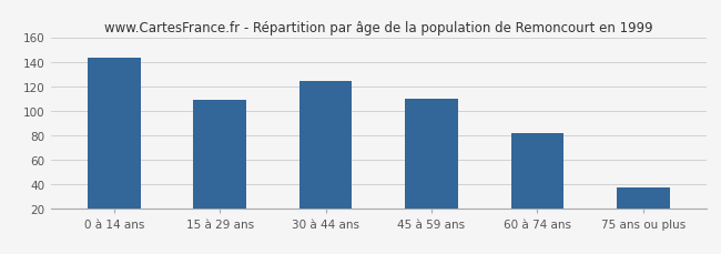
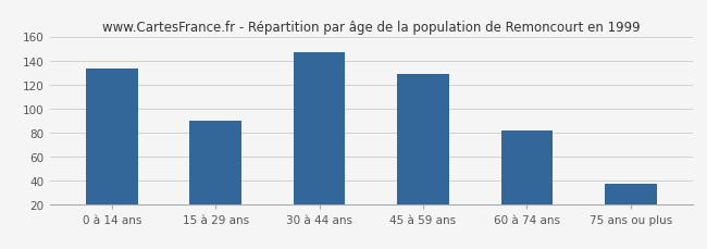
0 à 14 ans: 143 -> 133
15 à 29 ans: 109 -> 90
30 à 44 ans: 124 -> 147
45 à 59 ans: 110 -> 129
